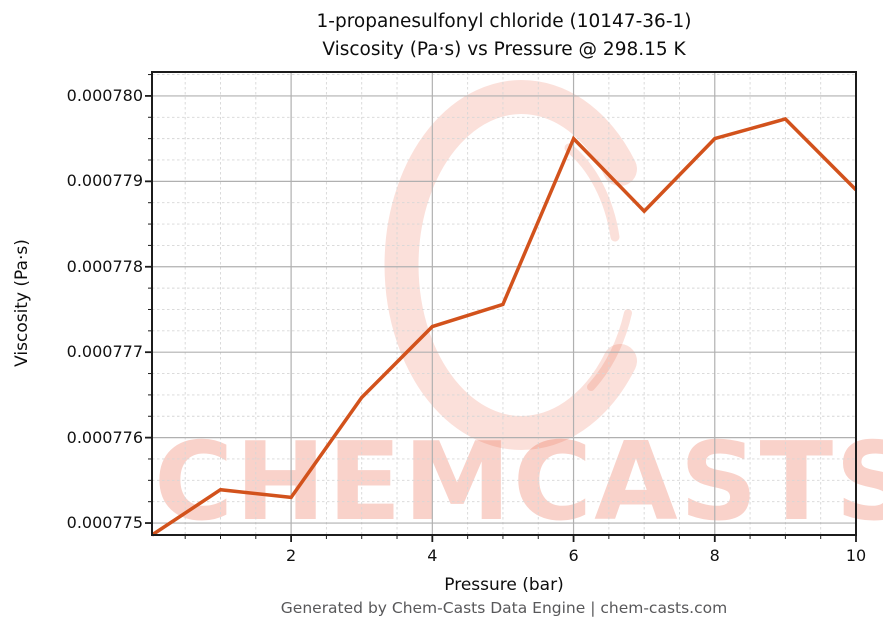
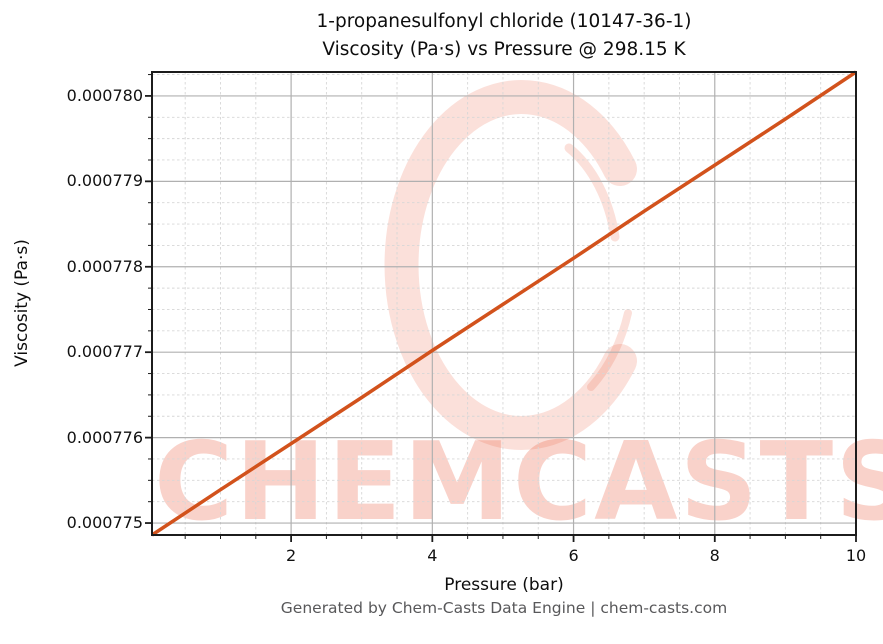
2: 0.0007753 -> 0.0007759
4: 0.0007773 -> 0.0007770
6: 0.0007795 -> 0.0007781
8: 0.0007795 -> 0.0007792
10: 0.0007789 -> 0.0007803
